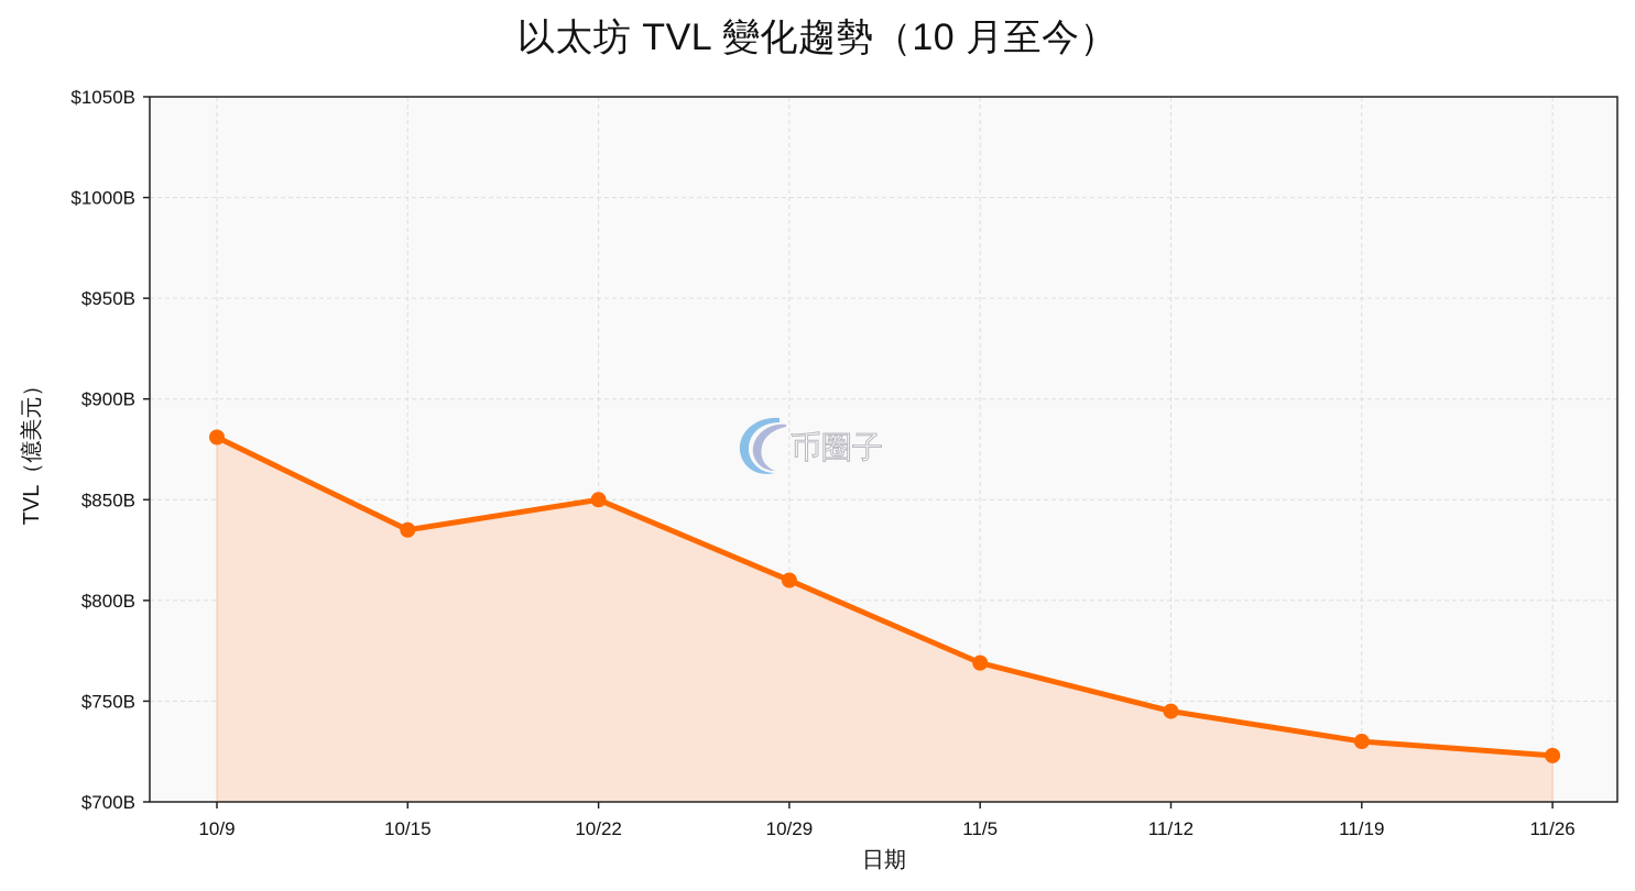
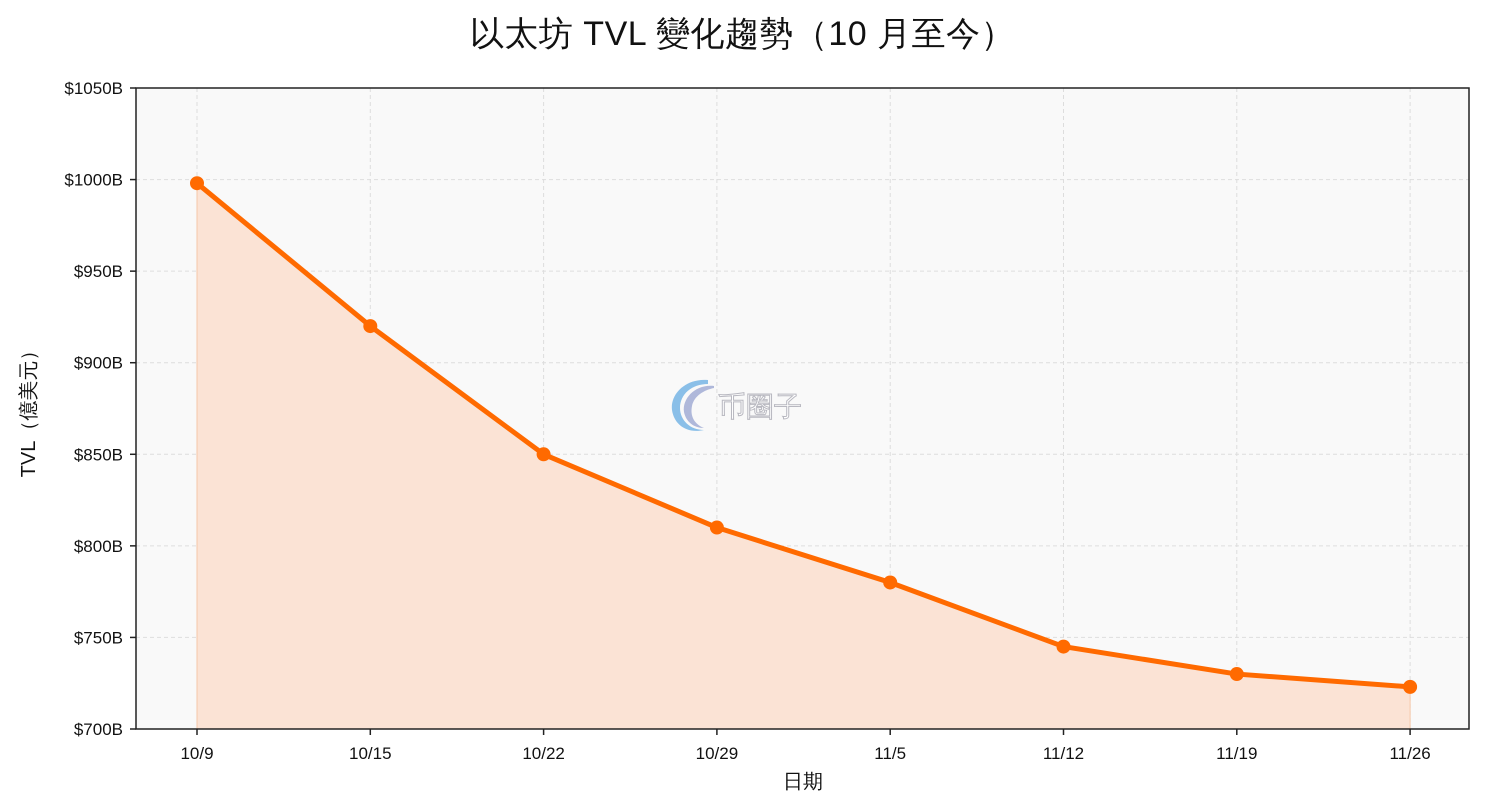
10/9: $881B -> $998B
10/15: $835B -> $920B
11/5: $769B -> $780B
